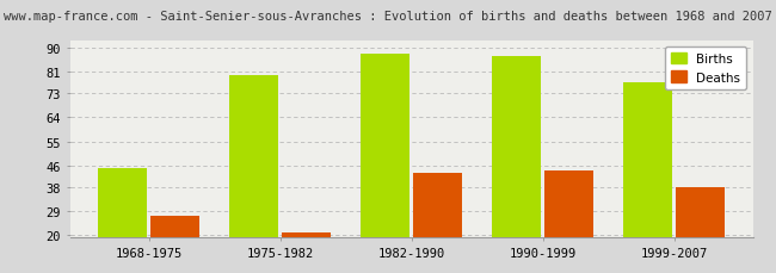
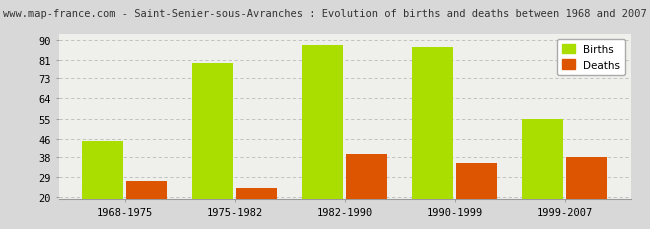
Deaths/1975-1982: 21 -> 24
Deaths/1982-1990: 43 -> 39
Deaths/1990-1999: 44 -> 35
Births/1999-2007: 77 -> 55
